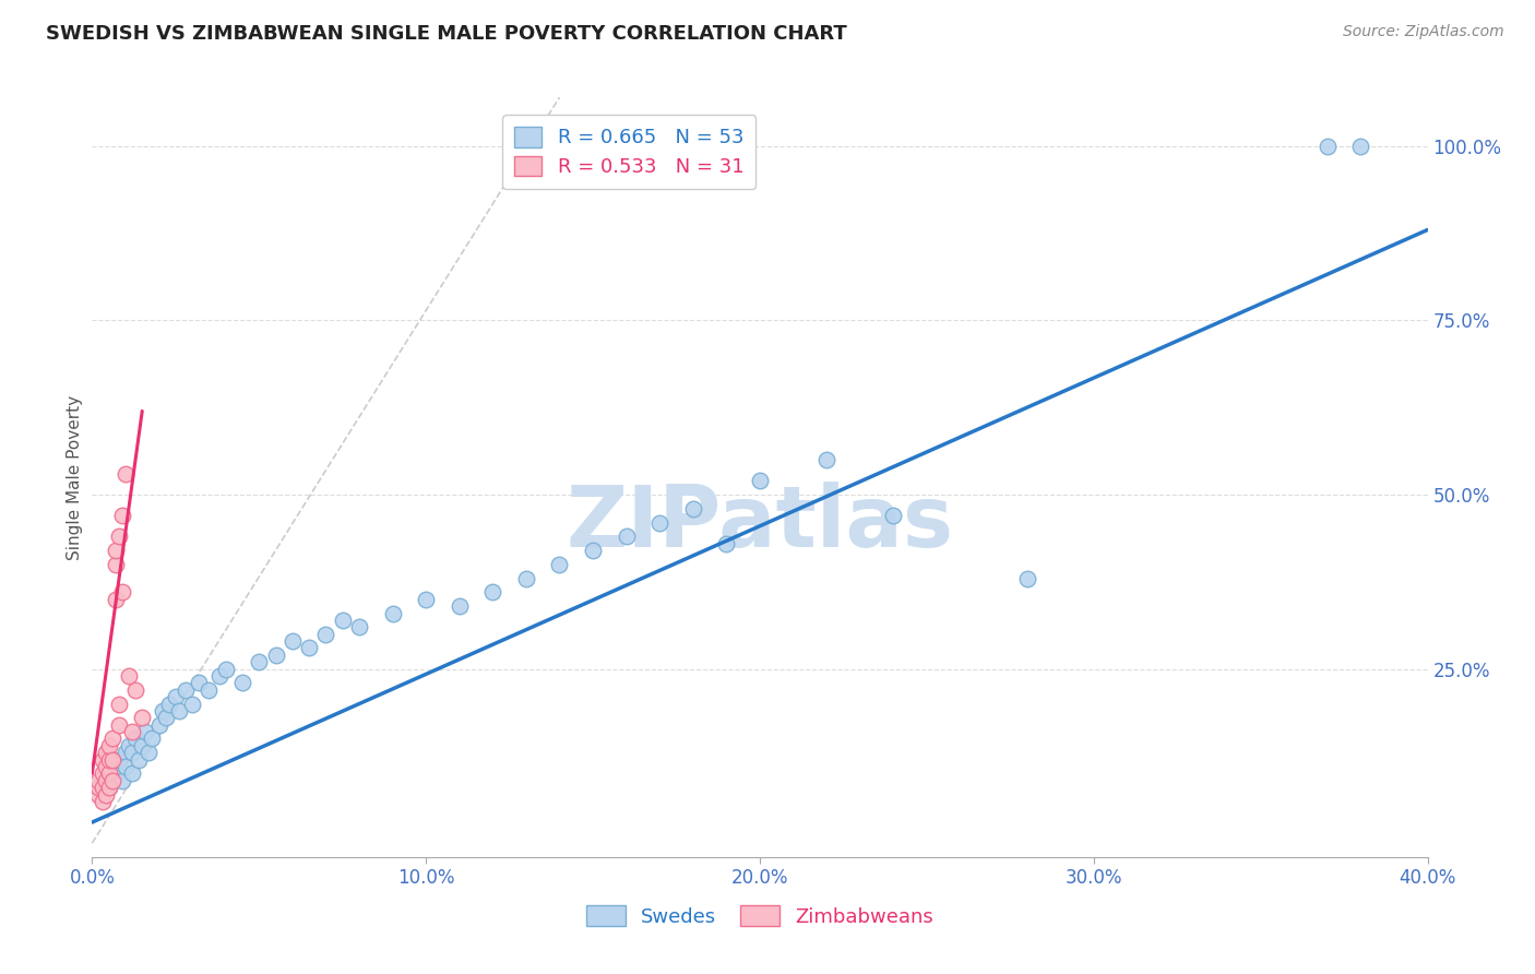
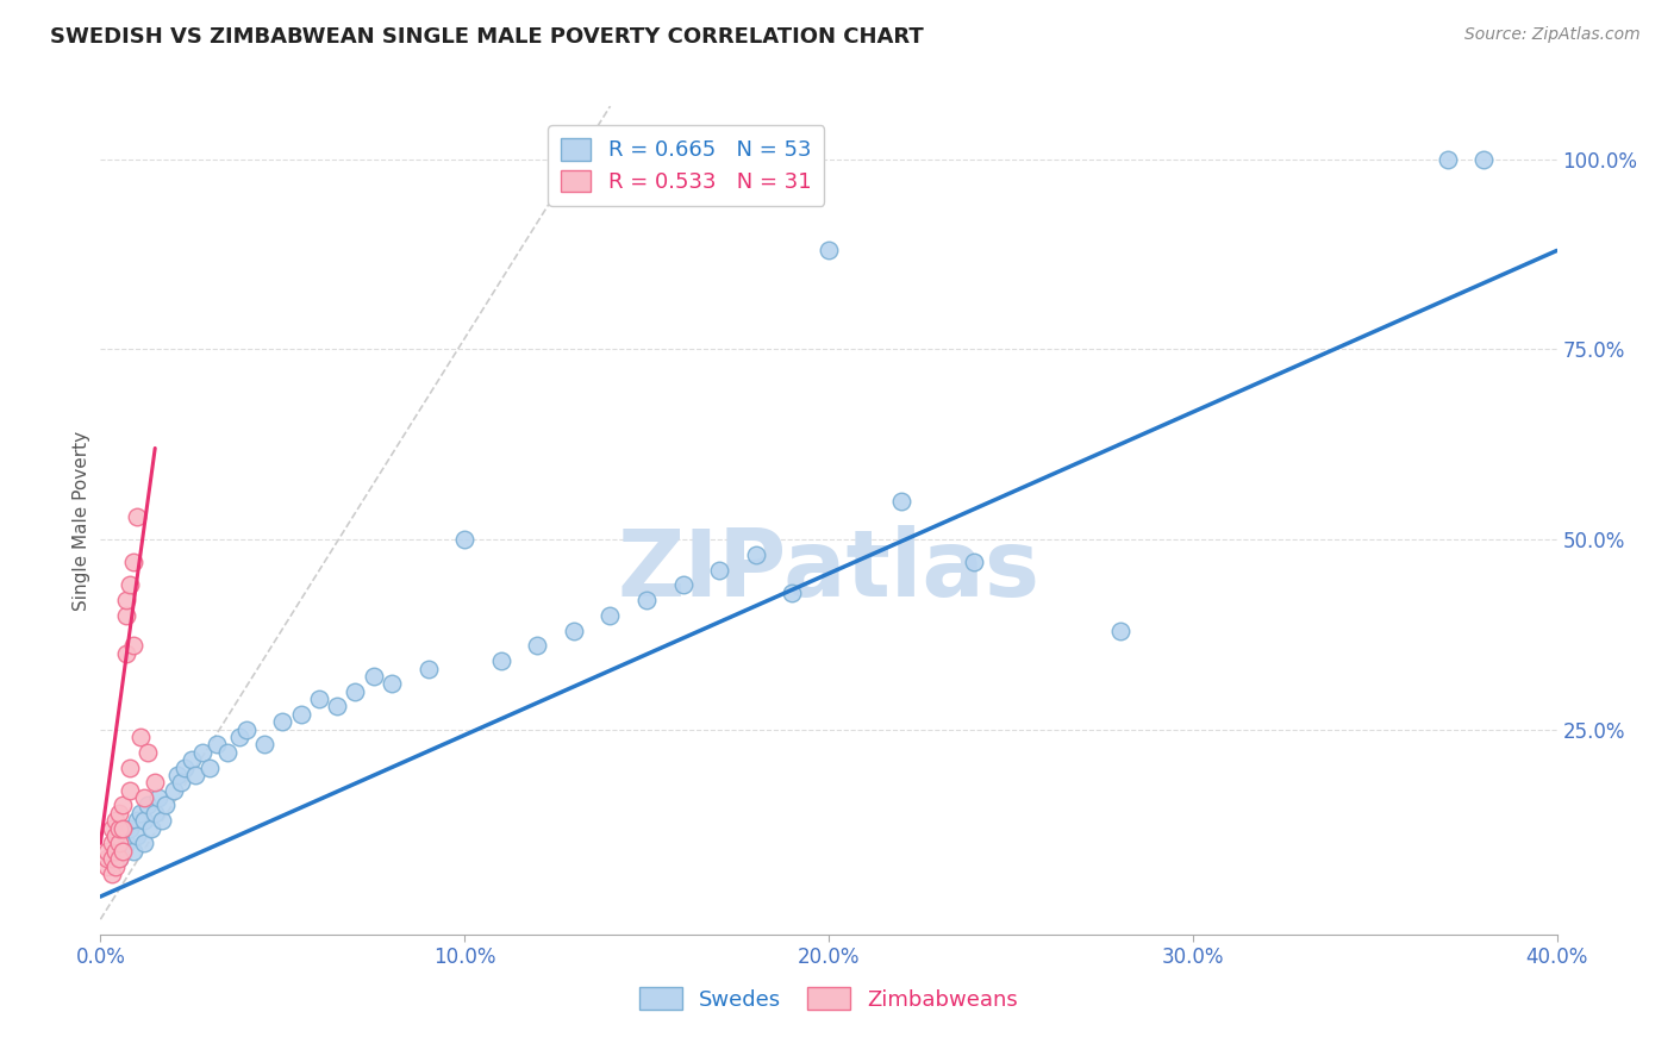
Swedes/10.0%: 35% -> 50%
Swedes/20.0%: 52% -> 88%
